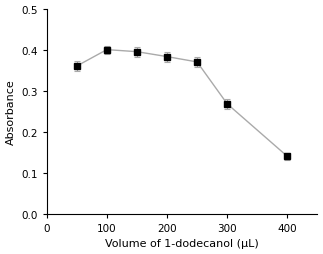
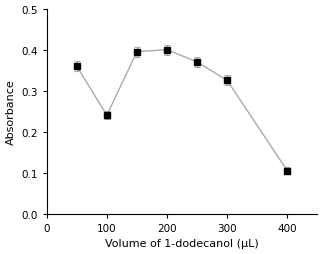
100: 0.400 -> 0.240
200: 0.383 -> 0.400
300: 0.268 -> 0.325
400: 0.140 -> 0.105
